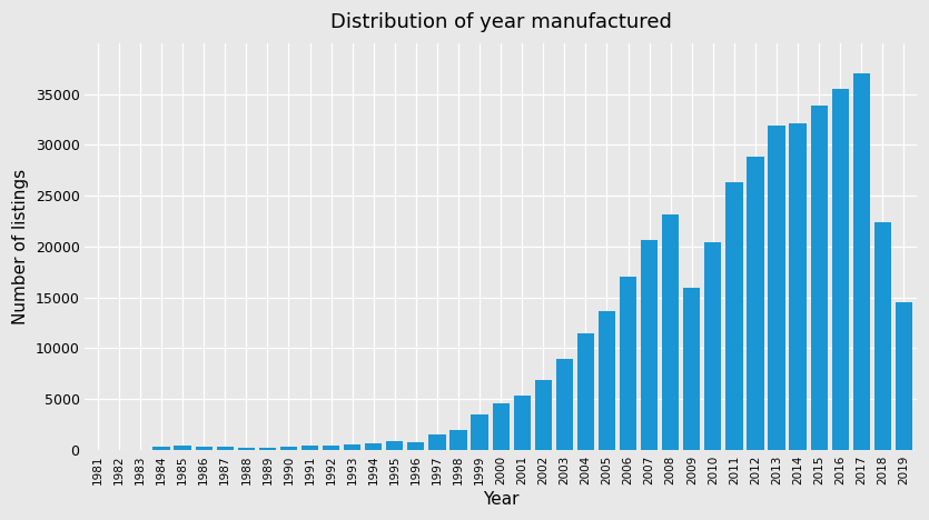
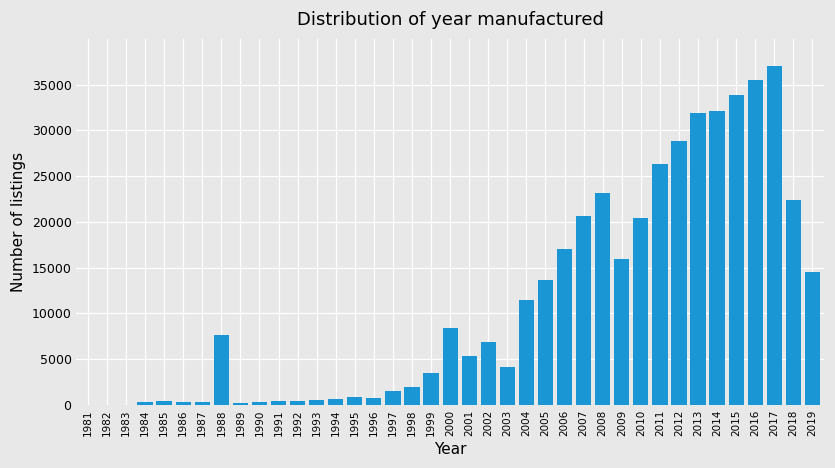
1988: 200 -> 7600
2000: 4600 -> 8400
2003: 9000 -> 4200
